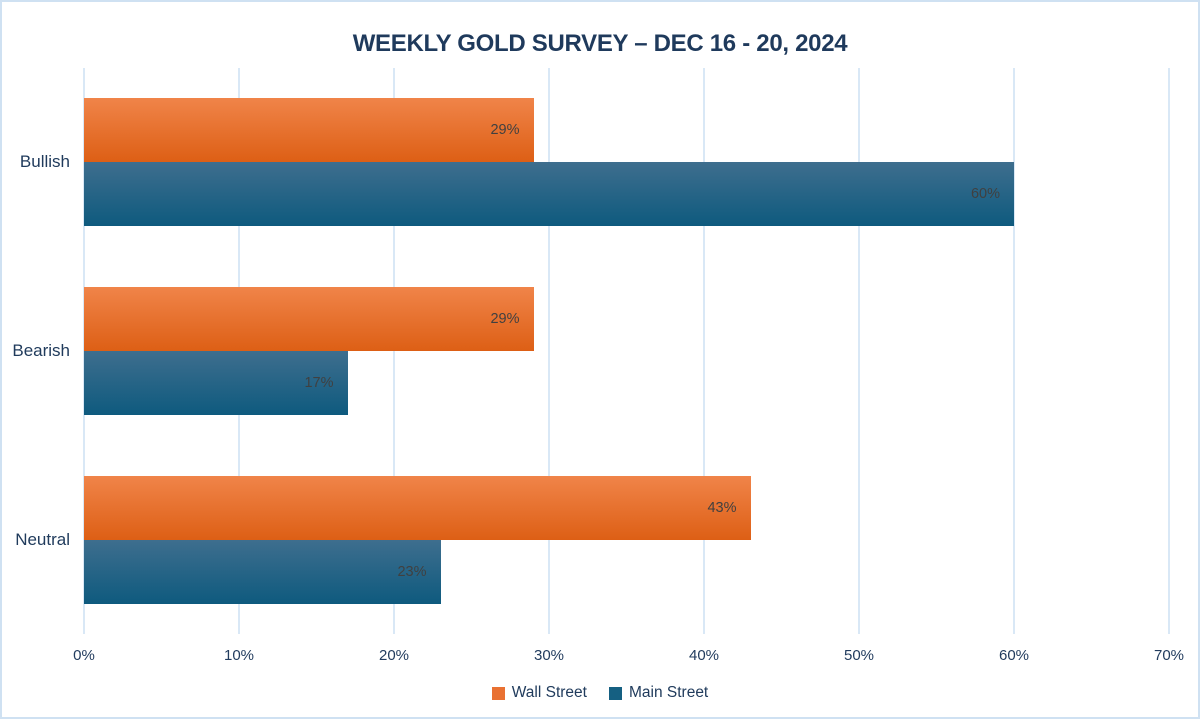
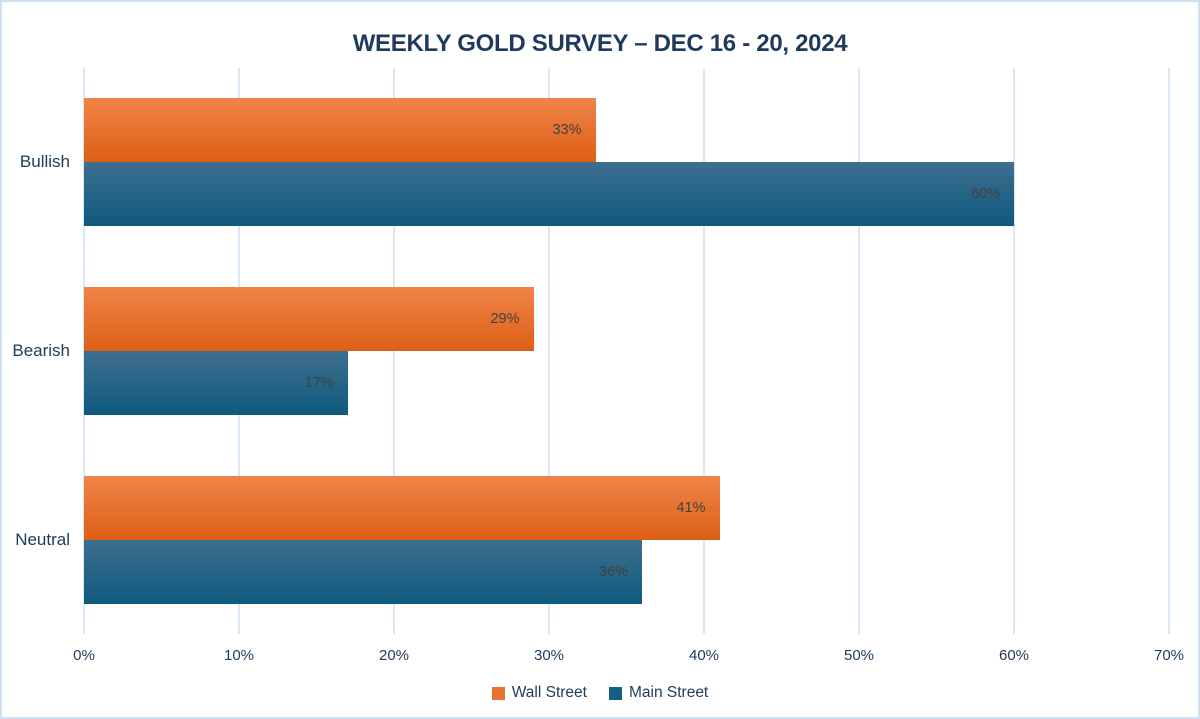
Wall Street/Bullish: 29% -> 33%
Wall Street/Neutral: 43% -> 41%
Main Street/Neutral: 23% -> 36%
